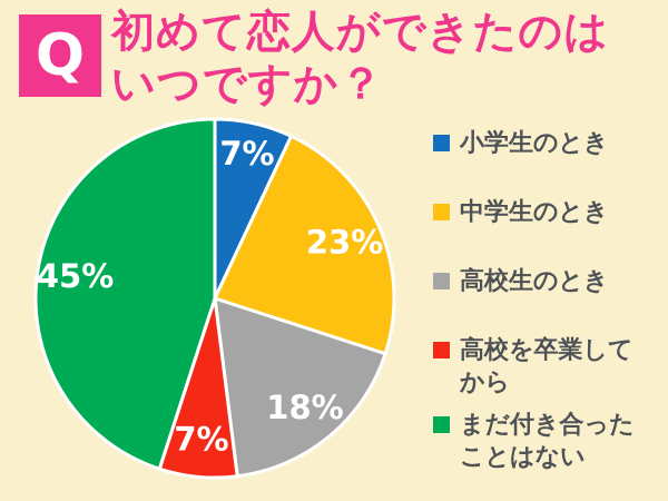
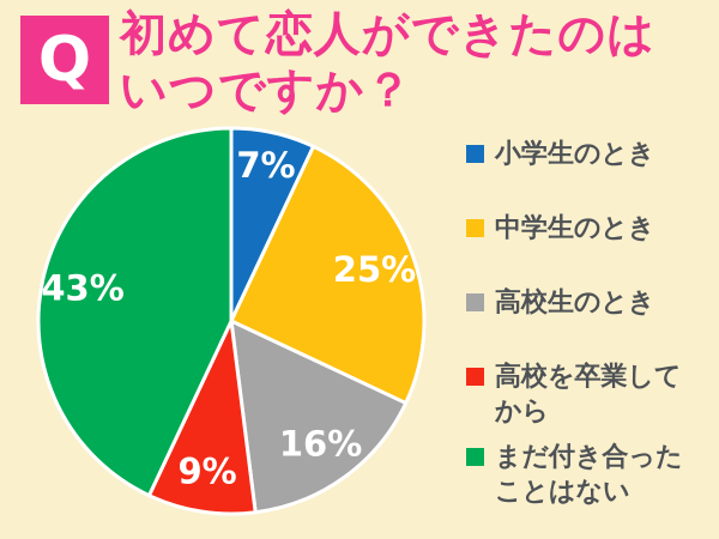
中学生のとき: 23% -> 25%
高校生のとき: 18% -> 16%
高校を卒業してから: 7% -> 9%
まだ付き合ったことはない: 45% -> 43%
